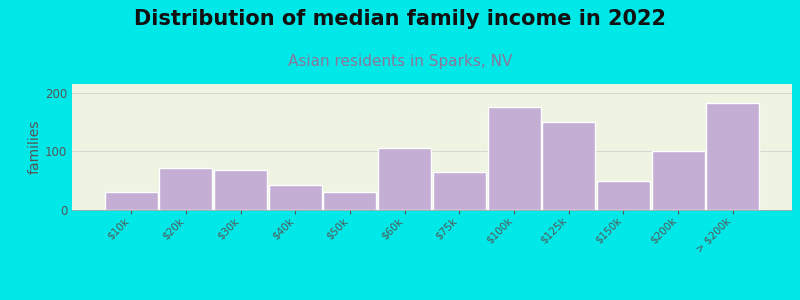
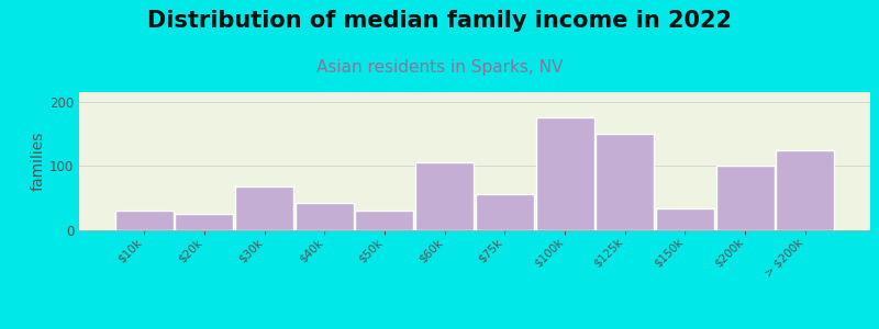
$20k: 72 -> 26
$75k: 65 -> 56
$150k: 50 -> 34
> $200k: 182 -> 124
